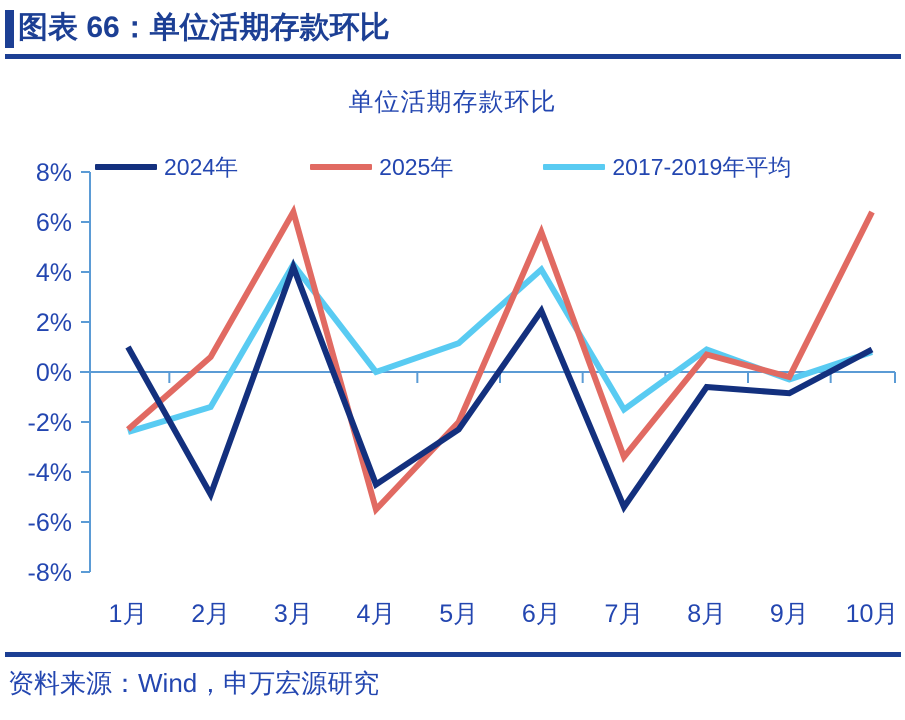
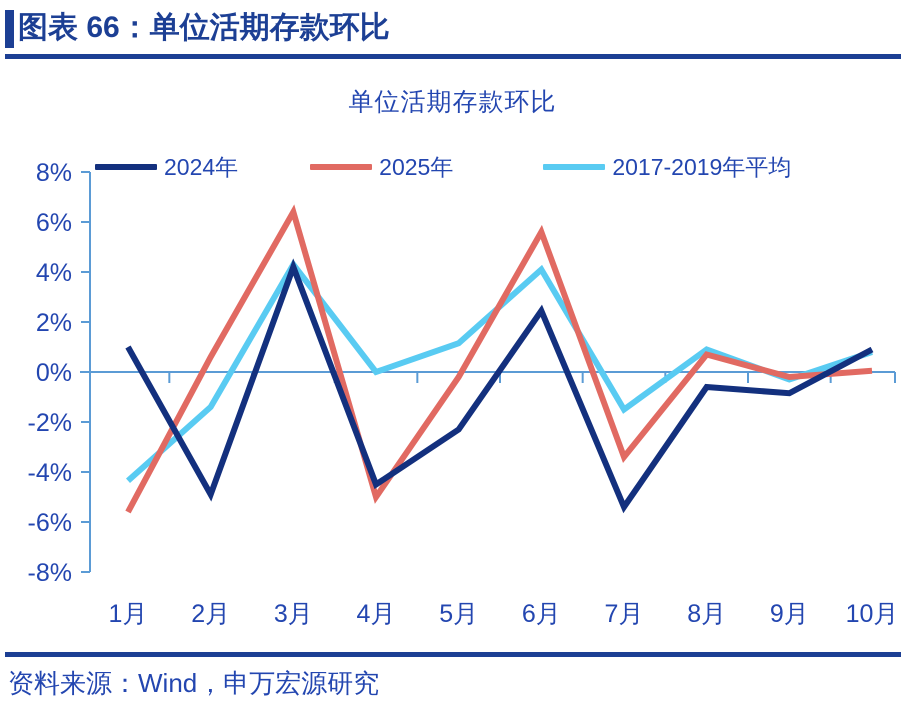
2025年/1月: -2.3% -> -5.6%
2017-2019年平均/1月: -2.4% -> -4.3%
2025年/4月: -5.5% -> -5.0%
2025年/5月: -2.0% -> -0.2%
2025年/10月: 6.4% -> 0.1%
